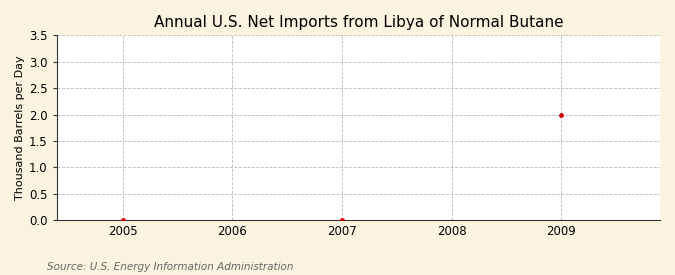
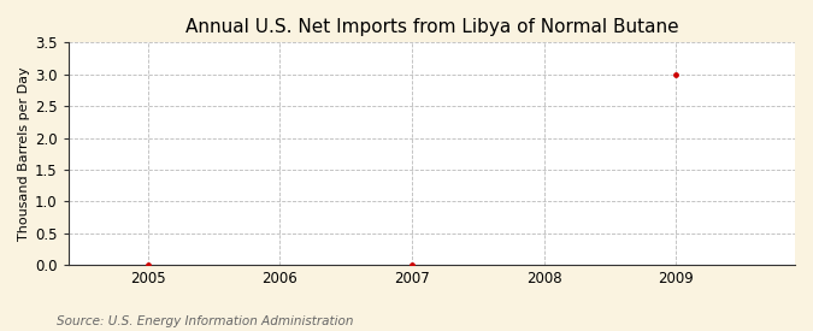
2009: 2 -> 3
